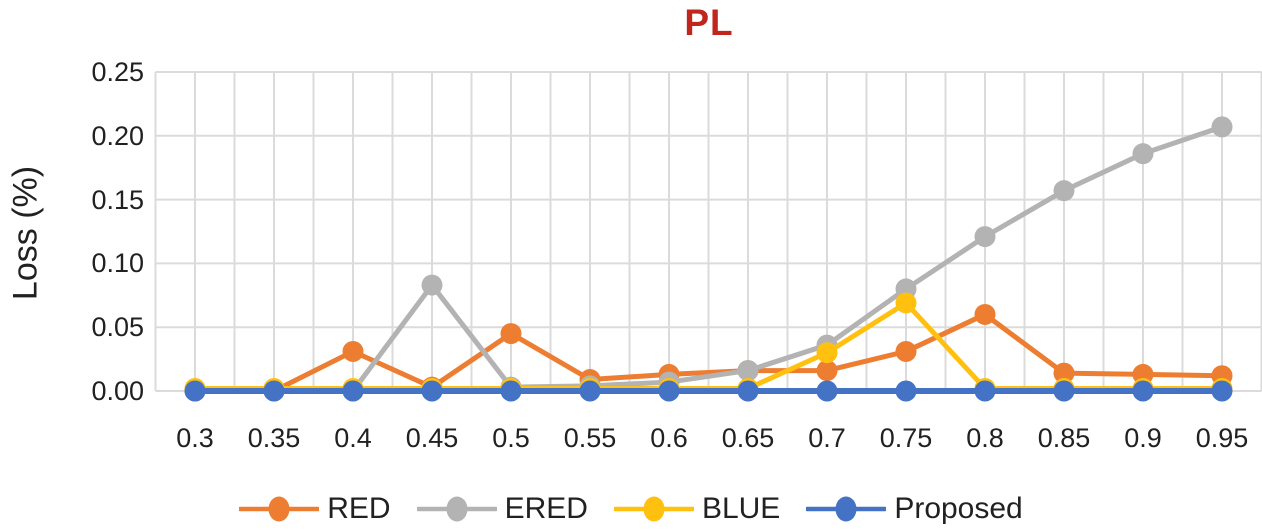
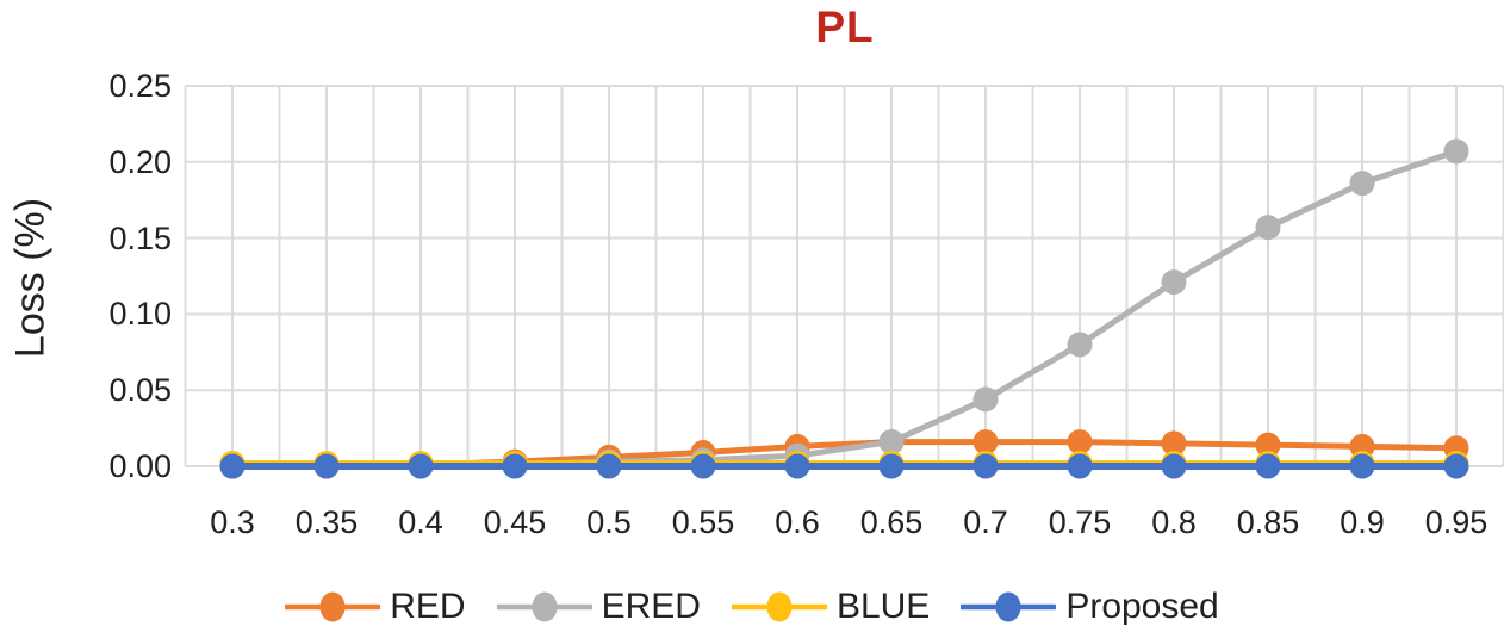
RED/0.4: 0.031 -> 0.001
ERED/0.45: 0.083 -> 0.001
RED/0.5: 0.045 -> 0.006
ERED/0.7: 0.036 -> 0.044
BLUE/0.7: 0.030 -> 0.002
RED/0.75: 0.031 -> 0.016
BLUE/0.75: 0.069 -> 0.002
RED/0.8: 0.060 -> 0.015
